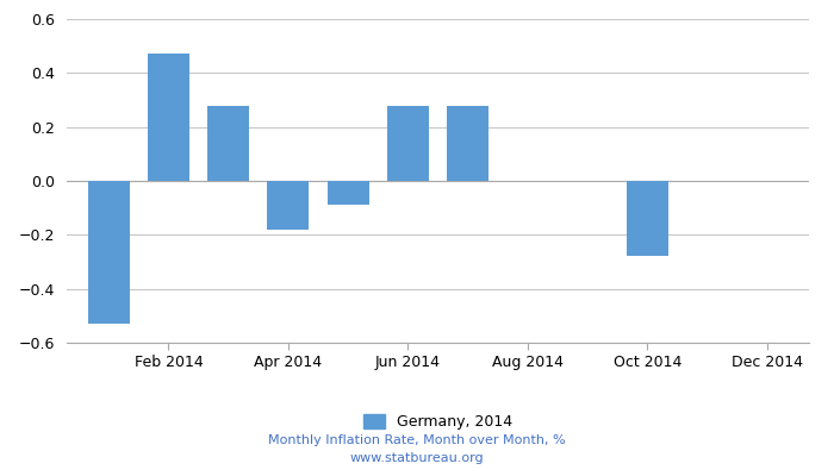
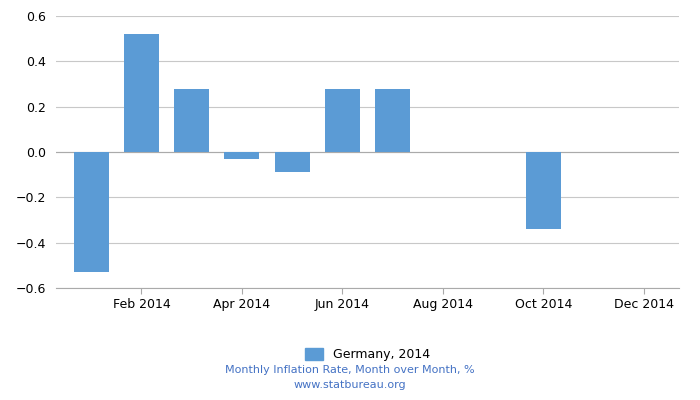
Feb 2014: 0.47 -> 0.52
Apr 2014: -0.18 -> -0.03
Oct 2014: -0.28 -> -0.34
